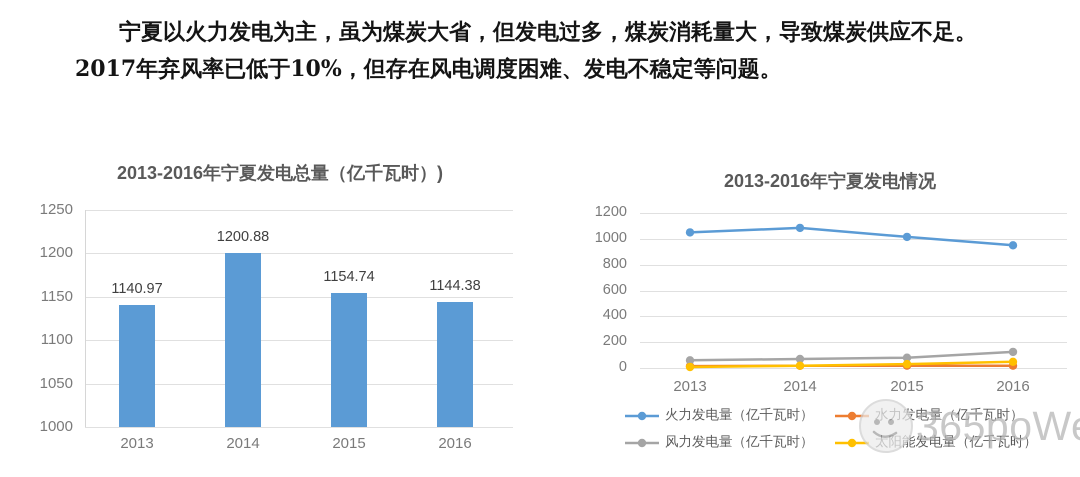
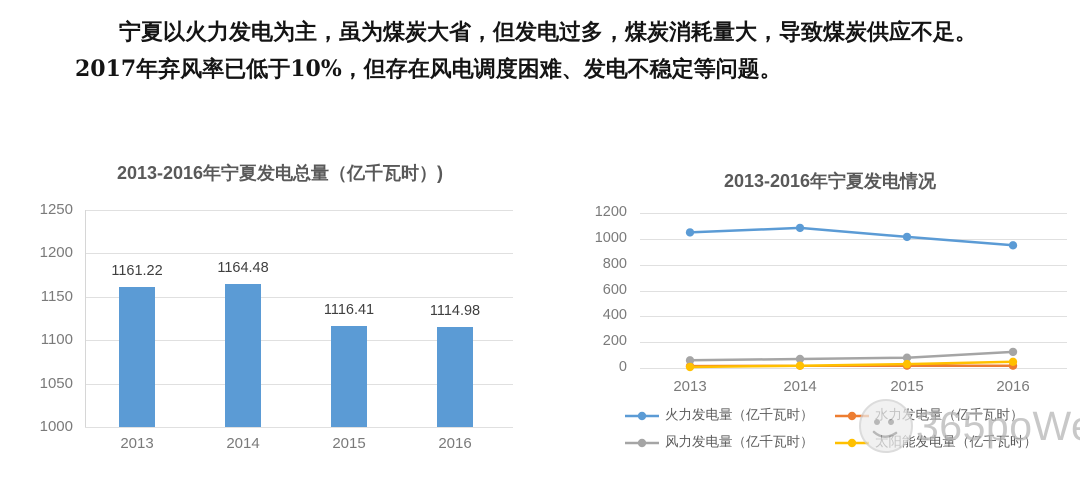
2013-2016年宁夏发电总量（亿千瓦时）)/2013: 1140.97 -> 1161.22
2013-2016年宁夏发电总量（亿千瓦时）)/2014: 1200.88 -> 1164.48
2013-2016年宁夏发电总量（亿千瓦时）)/2015: 1154.74 -> 1116.41
2013-2016年宁夏发电总量（亿千瓦时）)/2016: 1144.38 -> 1114.98
